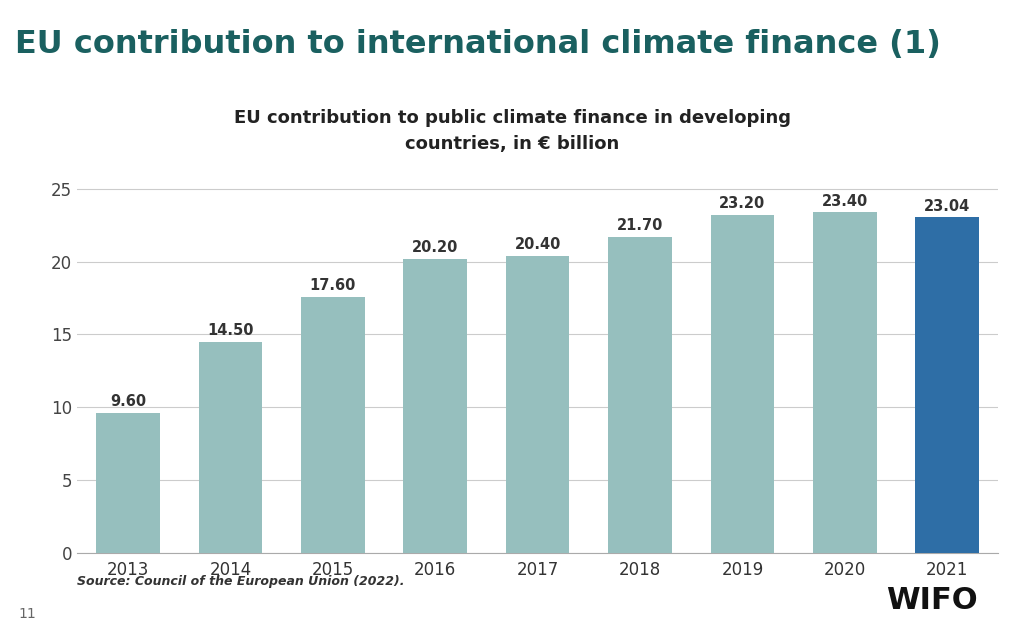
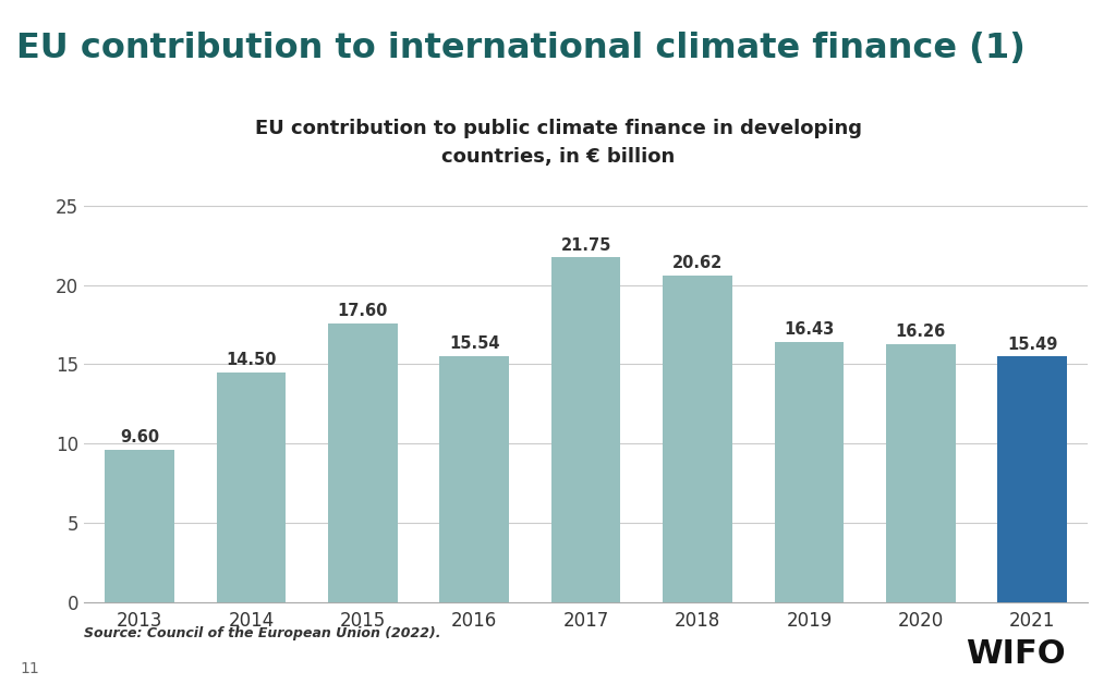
2016: 20.20 -> 15.54
2017: 20.40 -> 21.75
2018: 21.70 -> 20.62
2019: 23.20 -> 16.43
2020: 23.40 -> 16.26
2021: 23.04 -> 15.49
